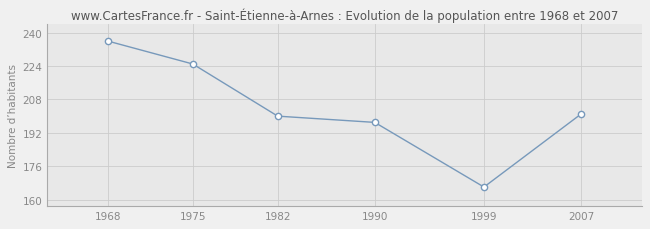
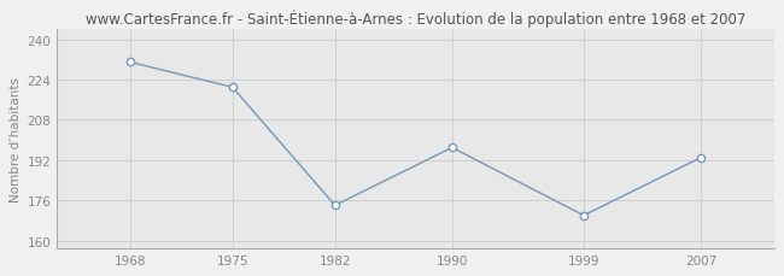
1968: 236 -> 231
1975: 225 -> 221
1982: 200 -> 174
1999: 166 -> 170
2007: 201 -> 193
